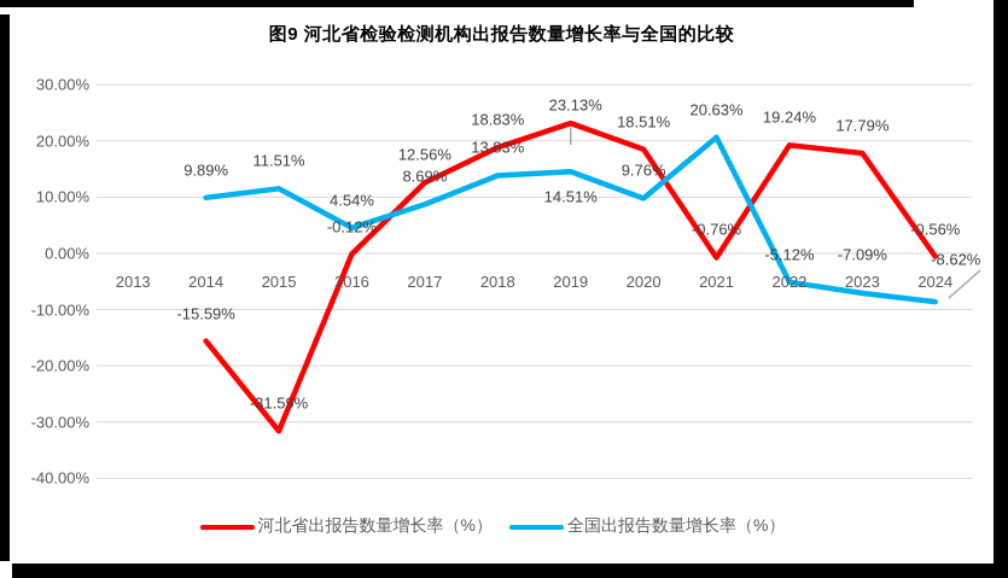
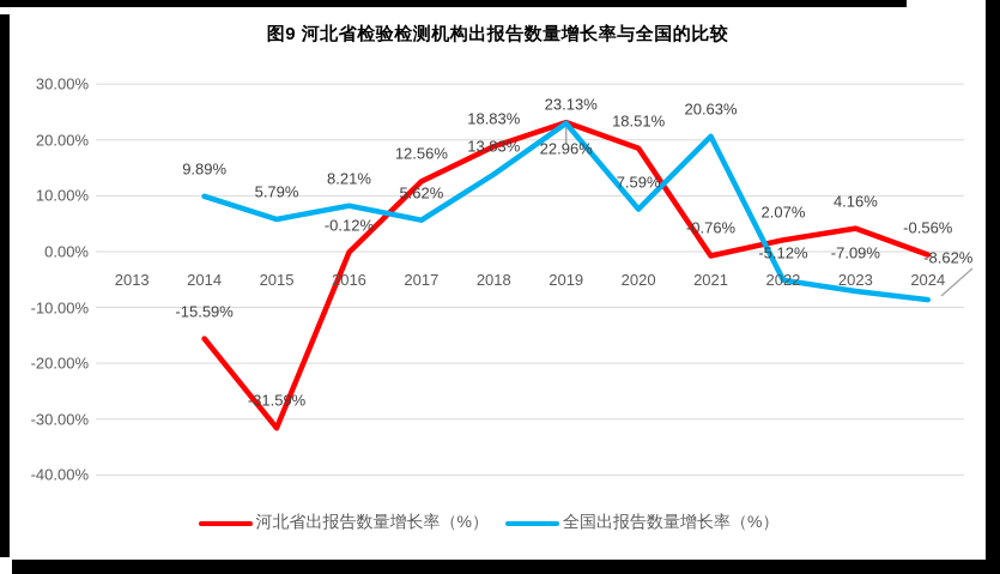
全国出报告数量增长率（%）/2015: 11.51% -> 5.79%
全国出报告数量增长率（%）/2016: 4.54% -> 8.21%
全国出报告数量增长率（%）/2017: 8.69% -> 5.62%
全国出报告数量增长率（%）/2019: 14.51% -> 22.96%
全国出报告数量增长率（%）/2020: 9.76% -> 7.59%
河北省出报告数量增长率（%）/2022: 19.24% -> 2.07%
河北省出报告数量增长率（%）/2023: 17.79% -> 4.16%
